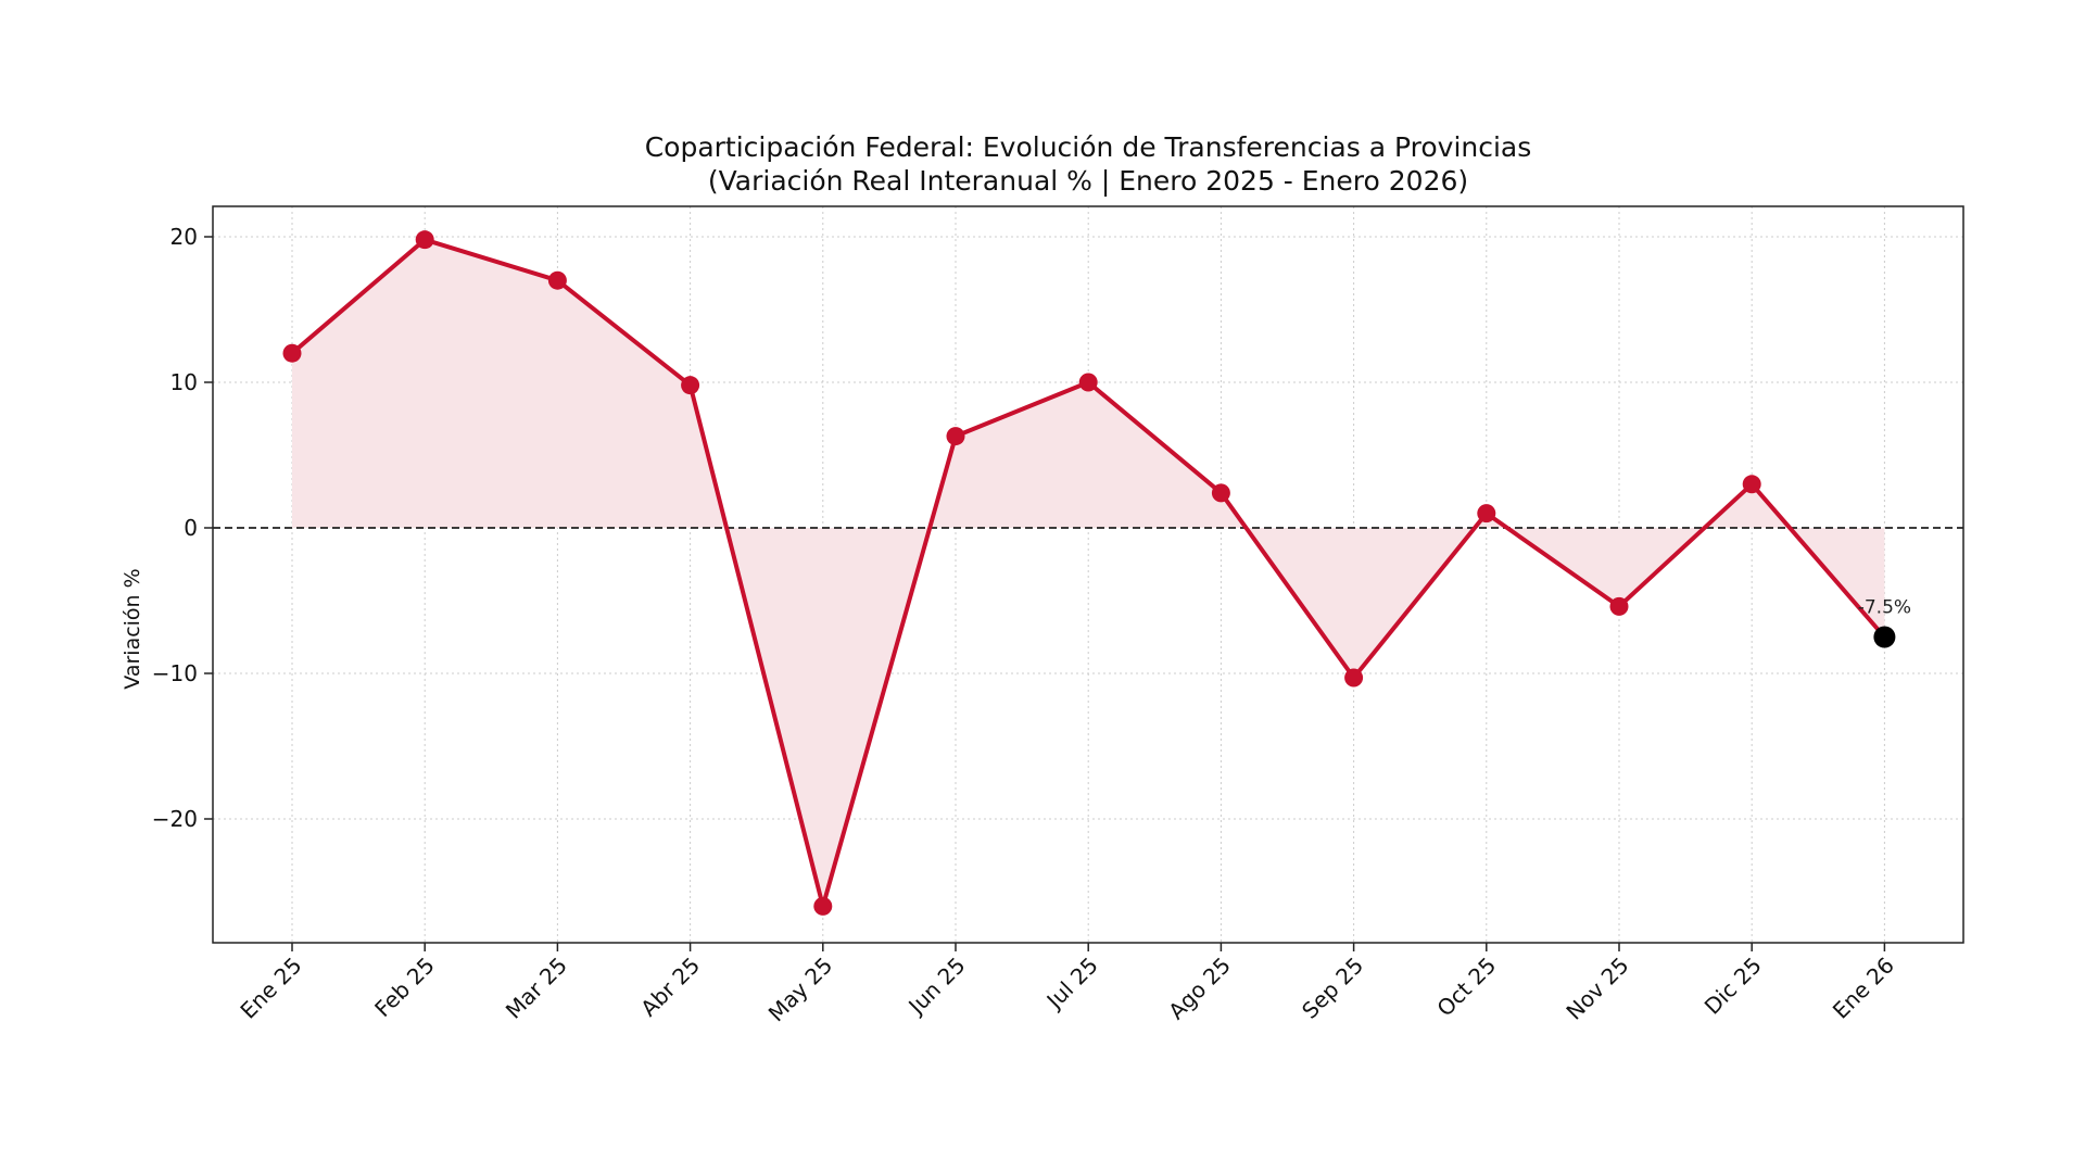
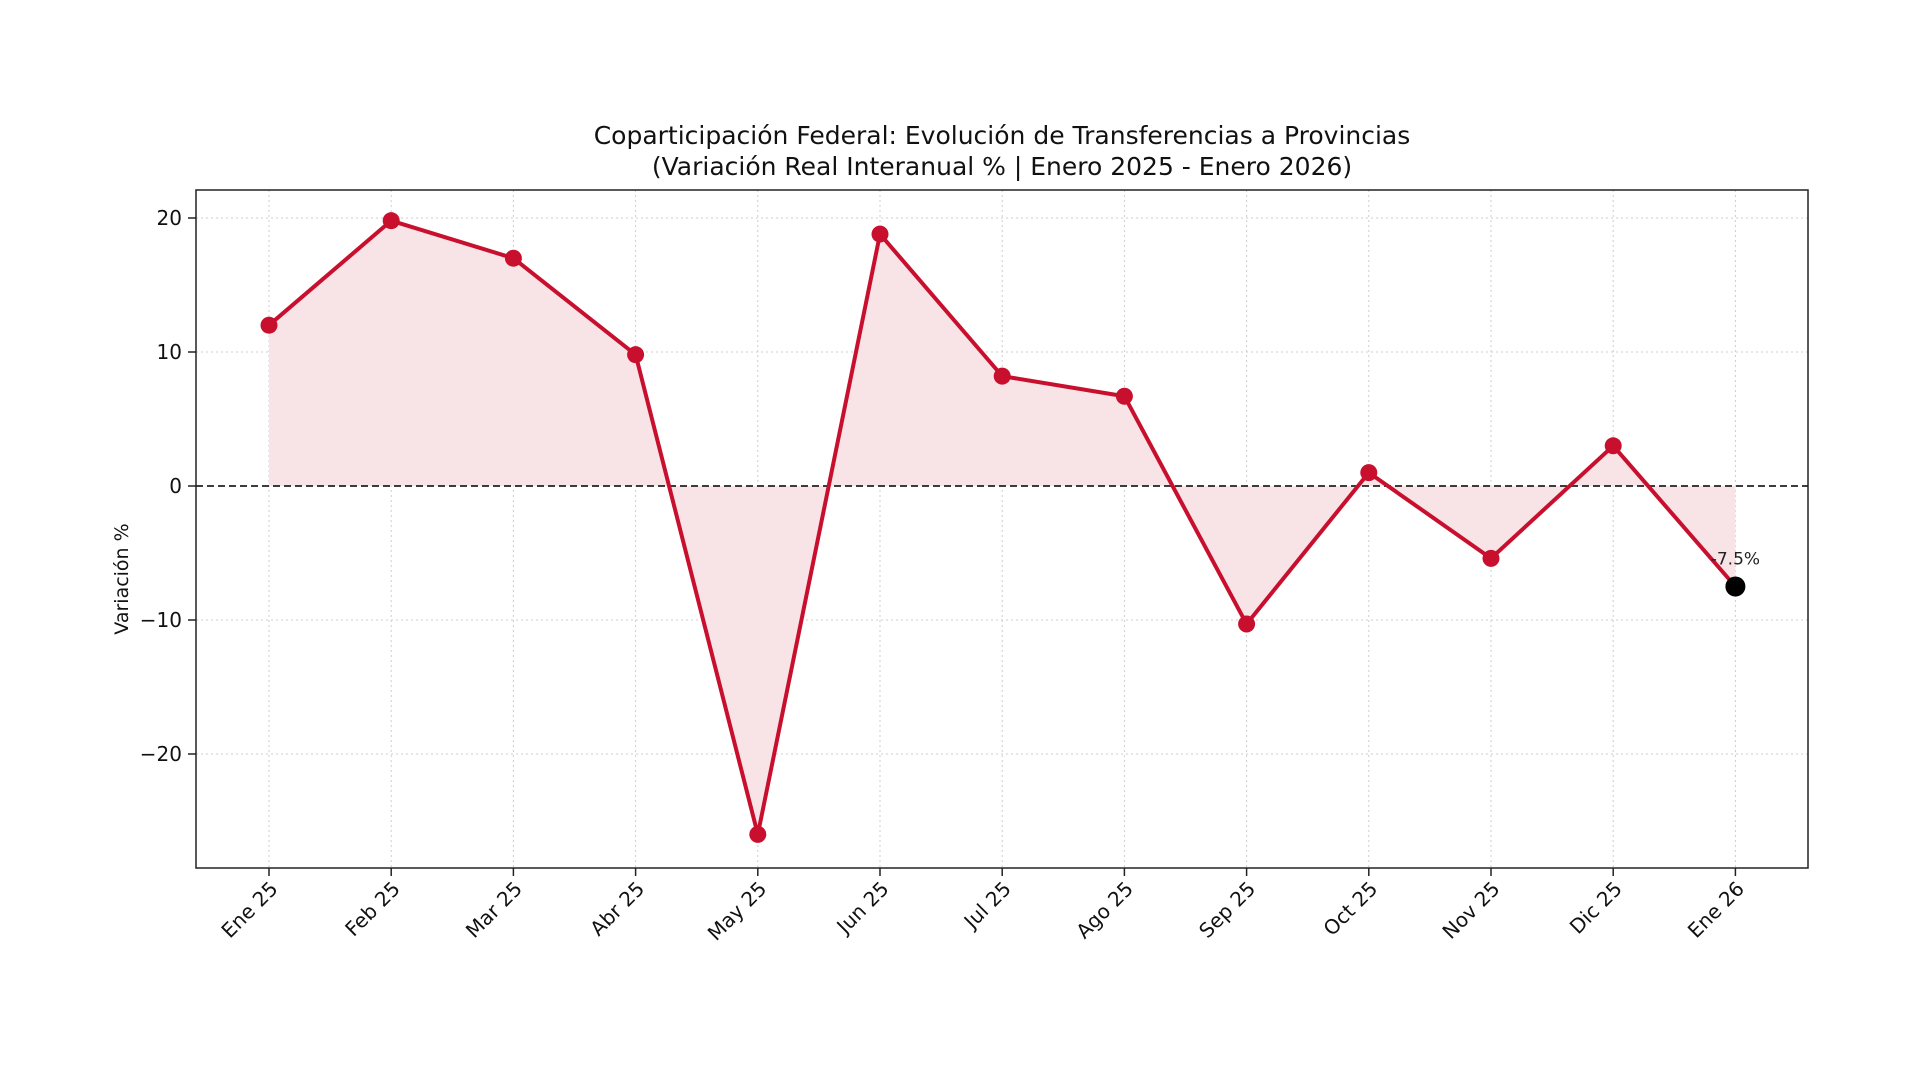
Jun 25: 6.3 -> 18.8
Jul 25: 10.0 -> 8.2
Ago 25: 2.4 -> 6.7
